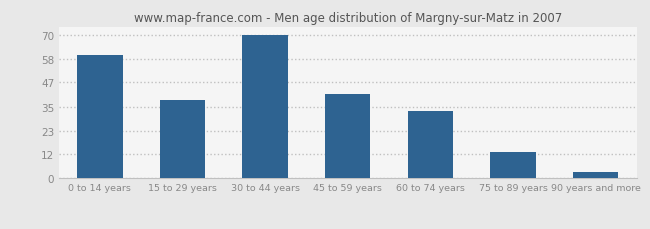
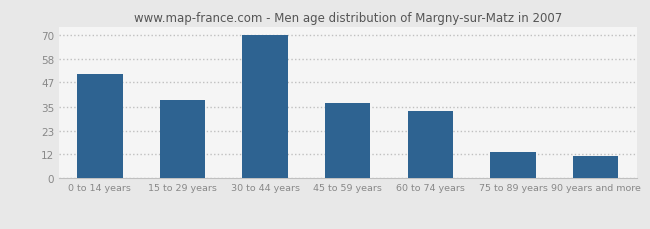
0 to 14 years: 60 -> 51
45 to 59 years: 41 -> 37
90 years and more: 3 -> 11
